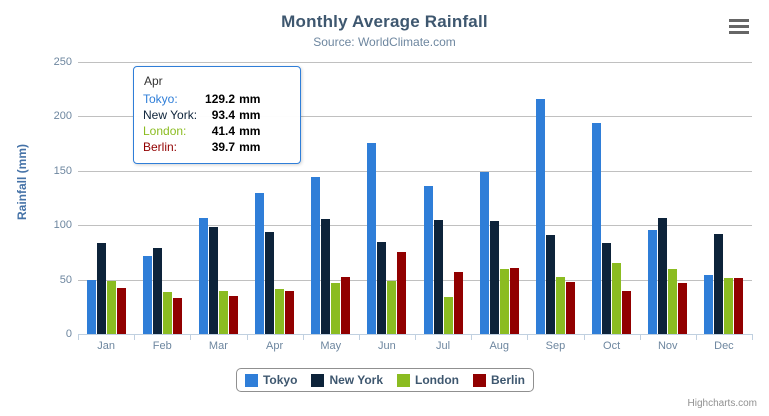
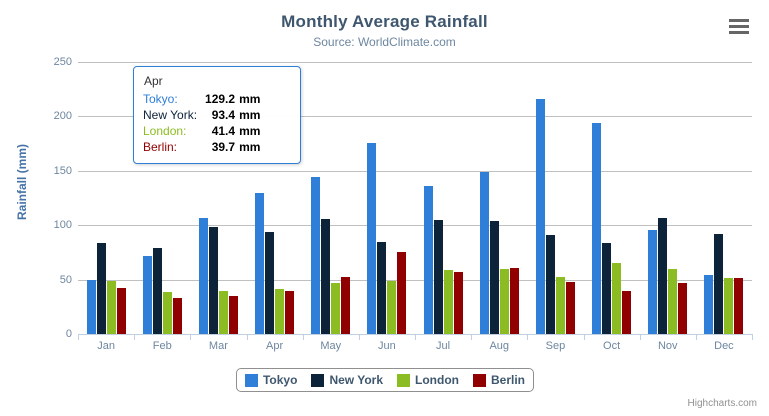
London/Jul: 34 -> 59
